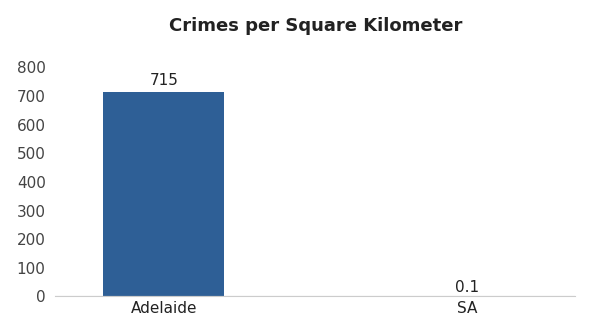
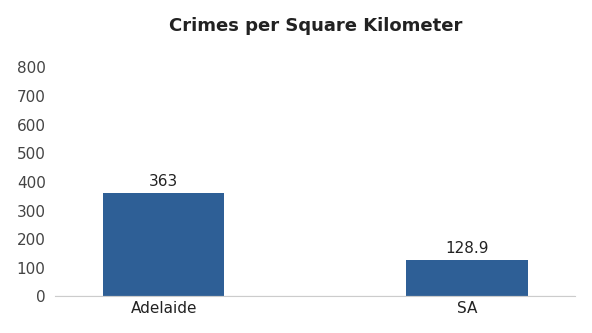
Adelaide: 715 -> 363
SA: 0.1 -> 128.9
